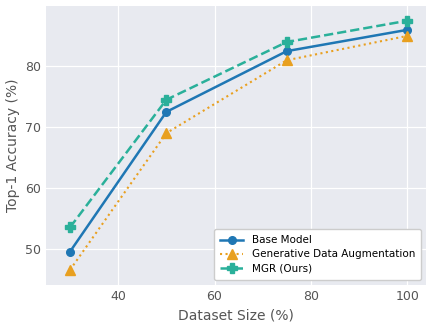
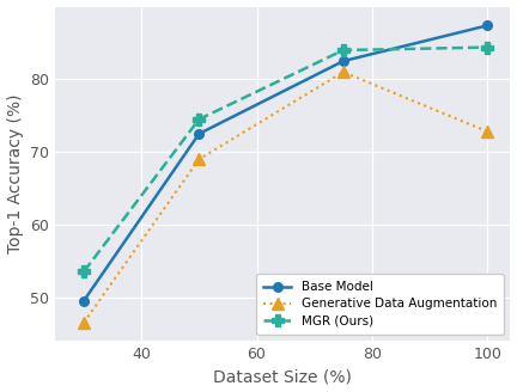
Base Model/100: 86.0 -> 87.4
Generative Data Augmentation/100: 85.0 -> 72.8
MGR (Ours)/100: 87.5 -> 84.4
